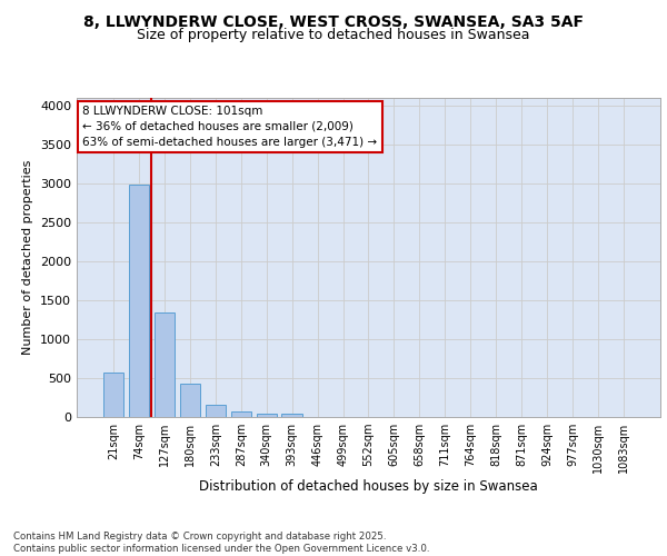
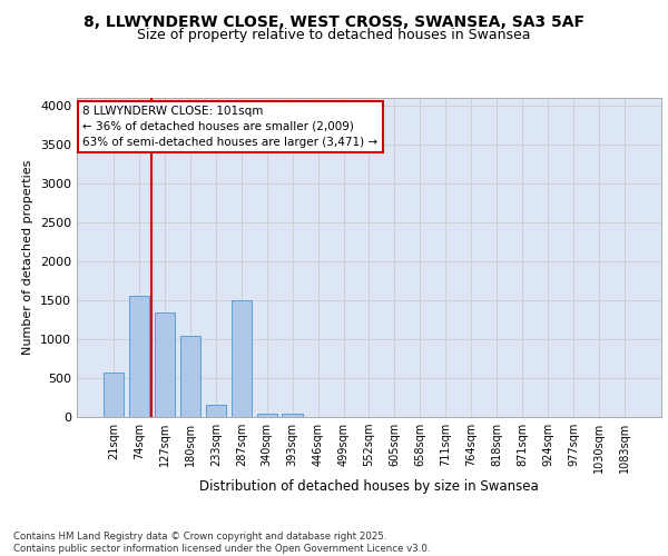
74sqm: 2980 -> 1560
180sqm: 430 -> 1040
287sqm: 70 -> 1500
